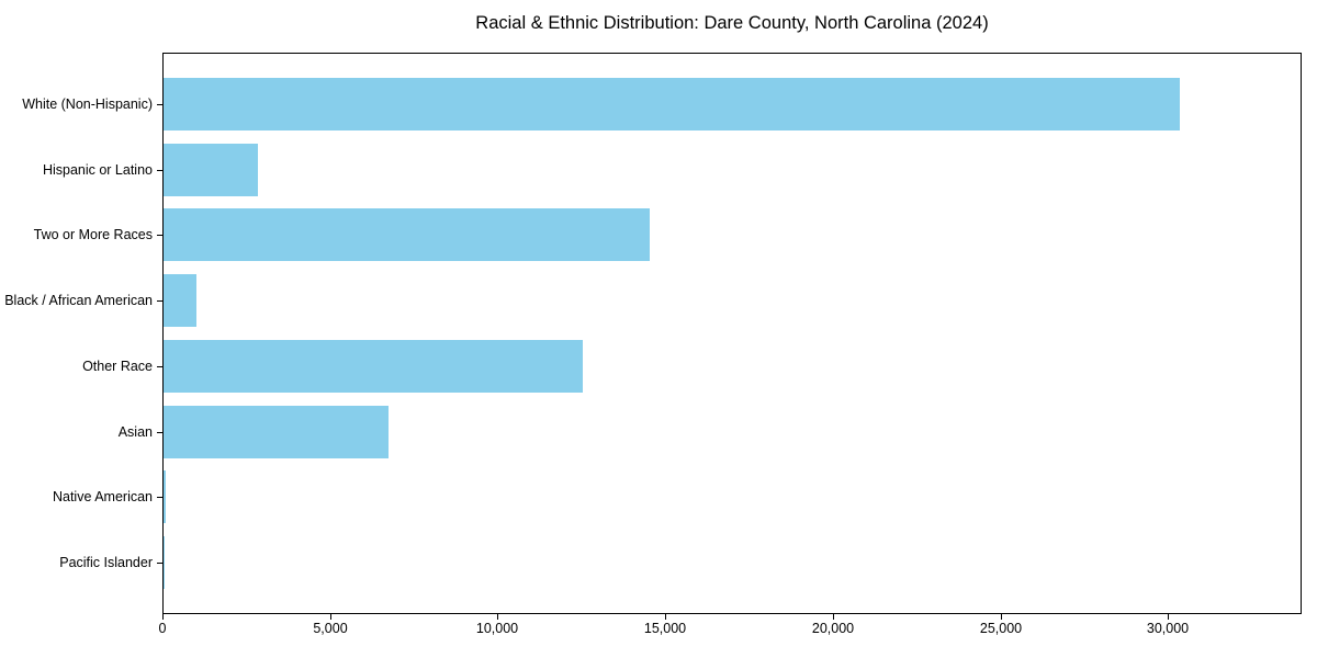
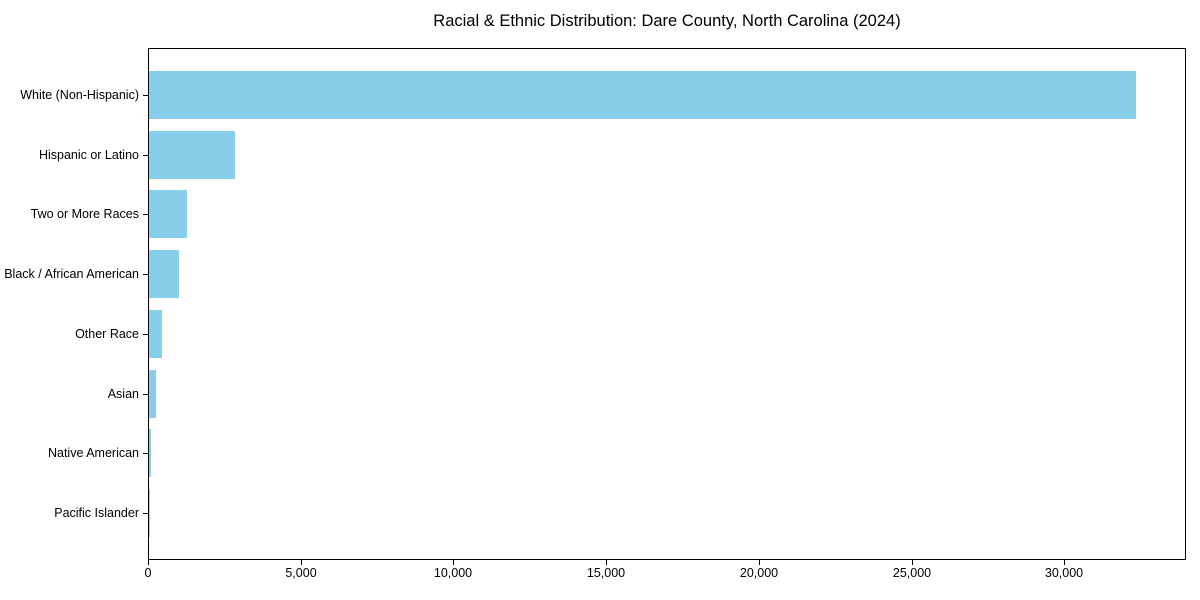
White (Non-Hispanic): 30300 -> 32300
Two or More Races: 14500 -> 1200
Other Race: 12500 -> 400
Asian: 6700 -> 200
